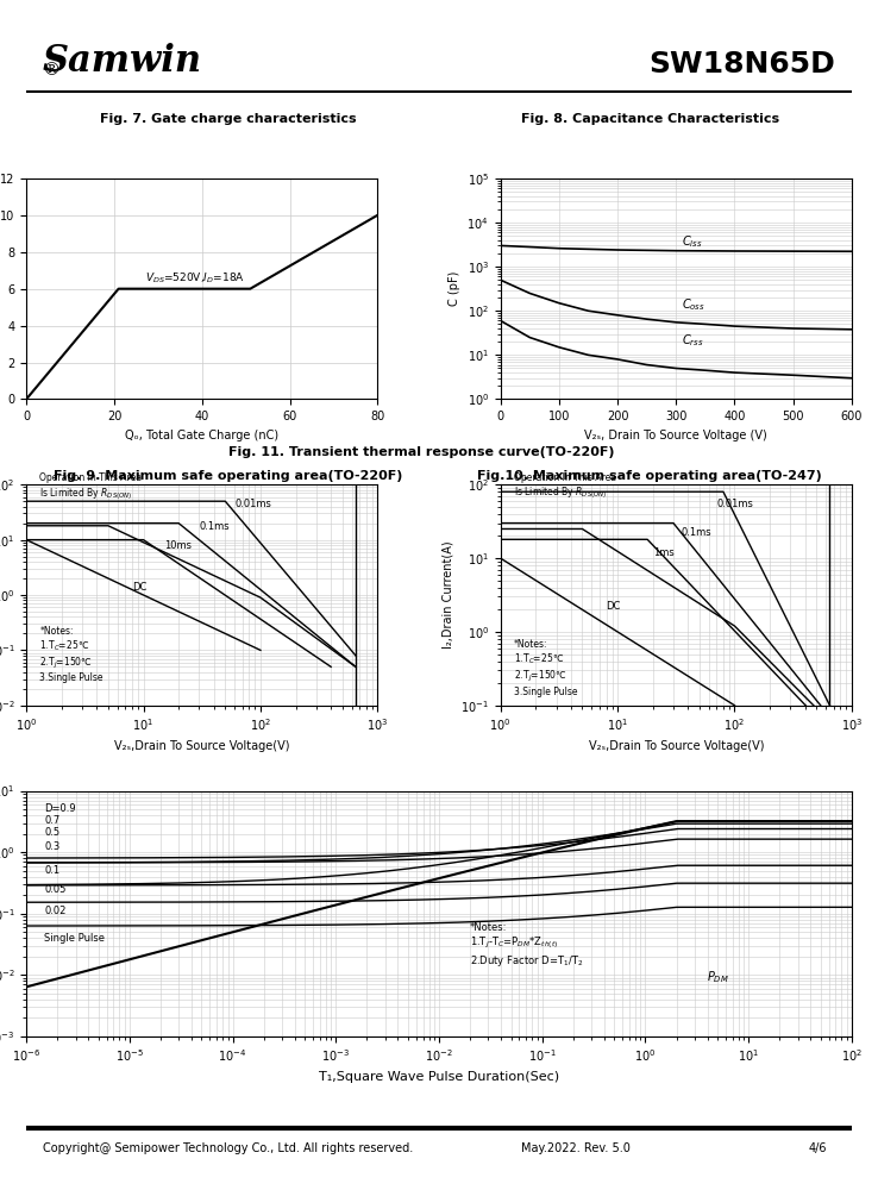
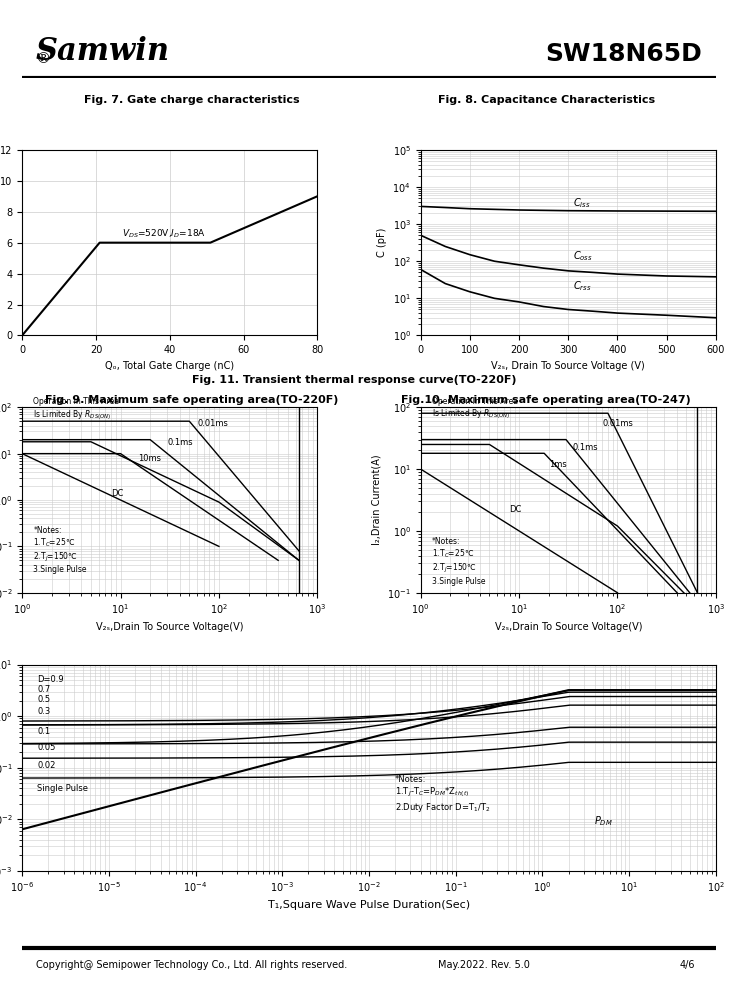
80: 10 -> 9
